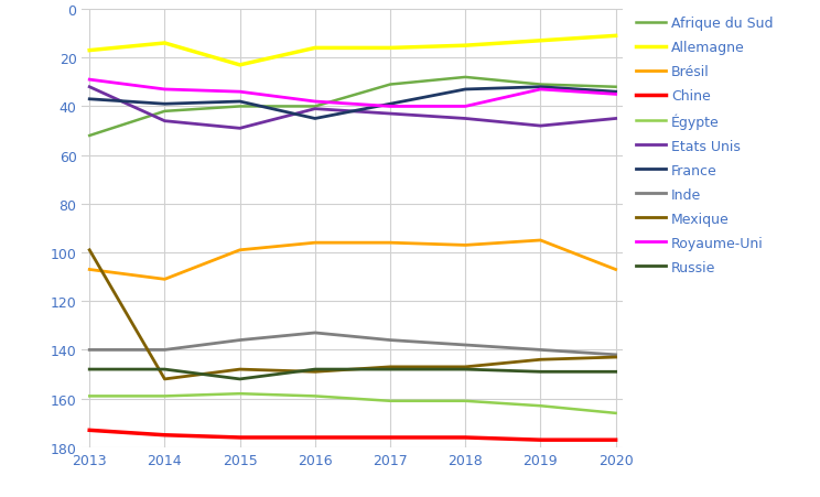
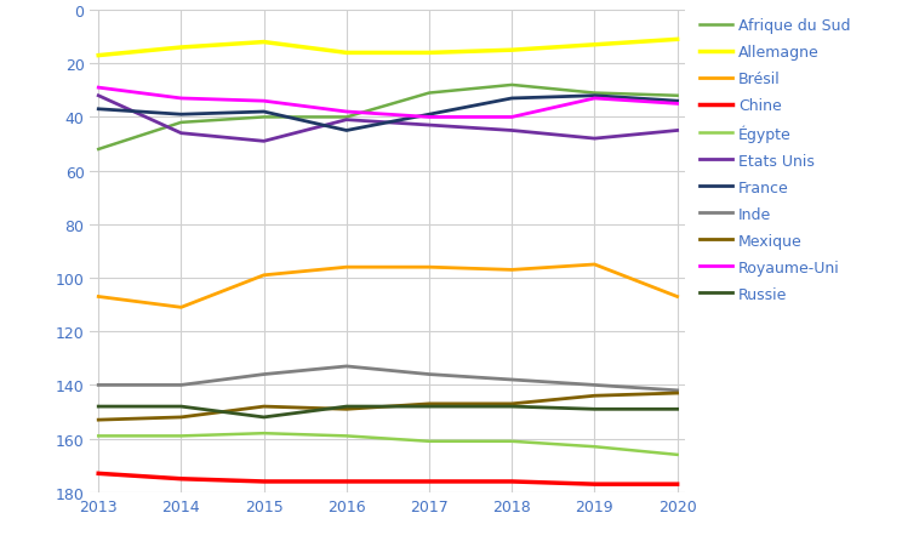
Mexique/2013: 99 -> 153
Allemagne/2015: 23 -> 12
